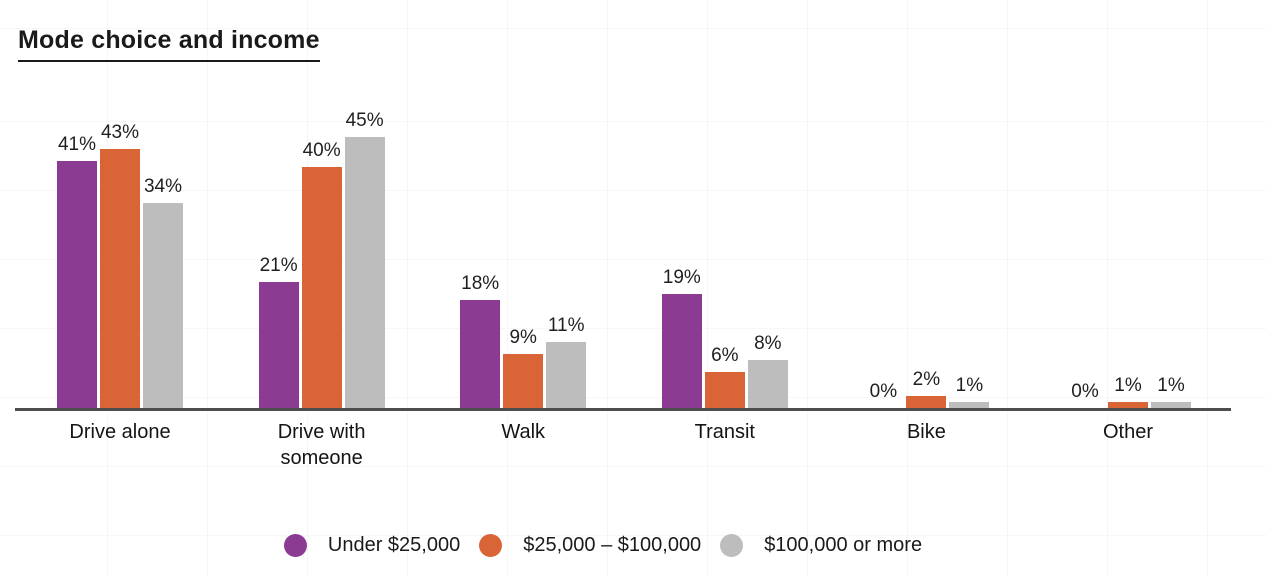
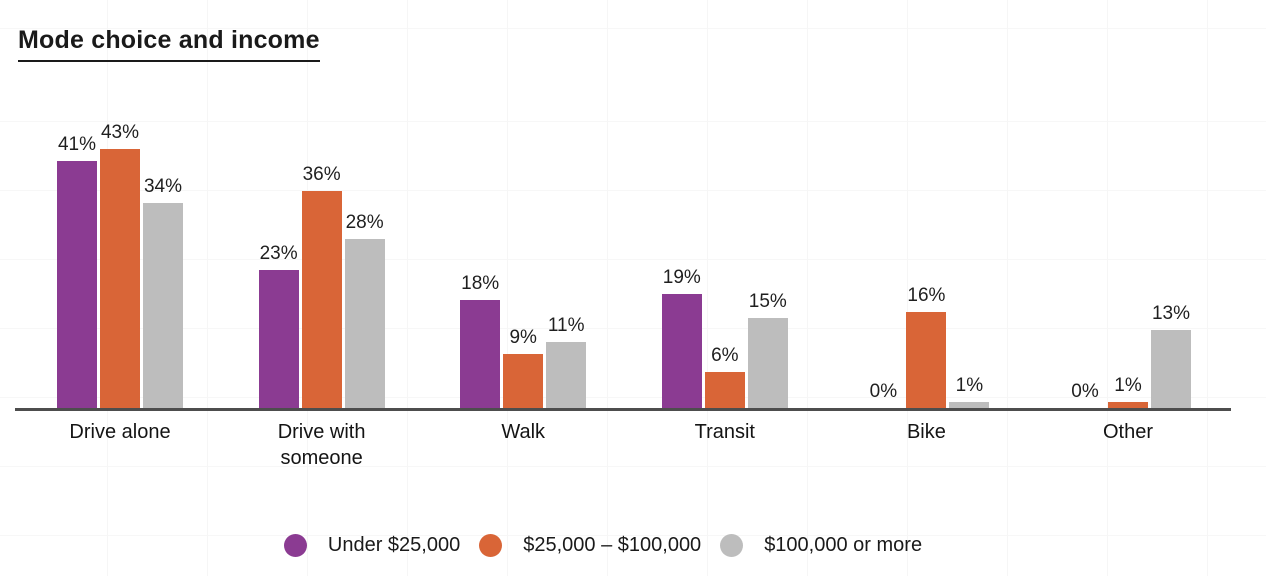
Under $25,000/Drive with someone: 21% -> 23%
$25,000 – $100,000/Drive with someone: 40% -> 36%
$100,000 or more/Drive with someone: 45% -> 28%
$100,000 or more/Transit: 8% -> 15%
$25,000 – $100,000/Bike: 2% -> 16%
$100,000 or more/Other: 1% -> 13%
